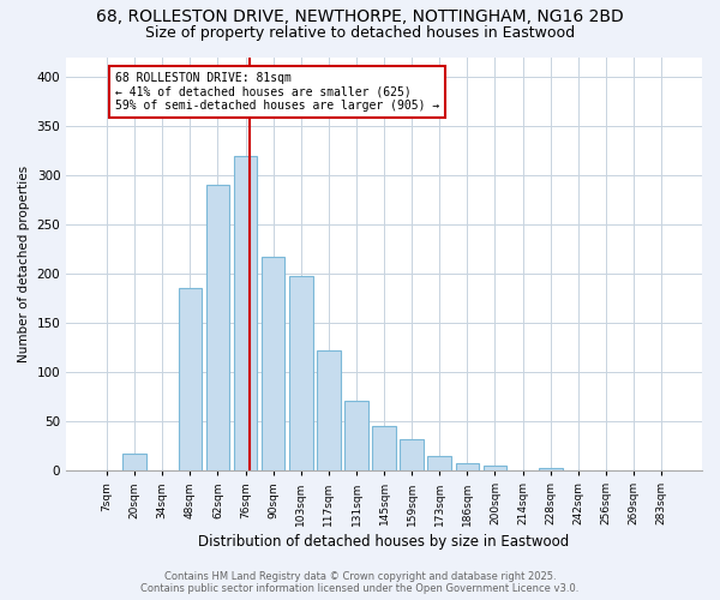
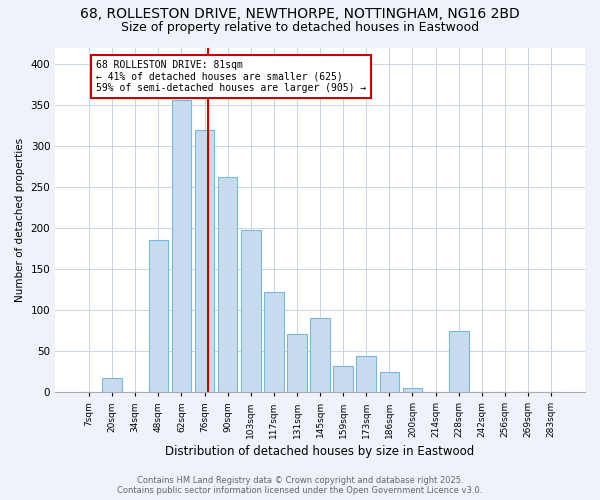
62sqm: 290 -> 356
90sqm: 217 -> 262
145sqm: 45 -> 90
173sqm: 15 -> 44
186sqm: 8 -> 24
228sqm: 3 -> 74
